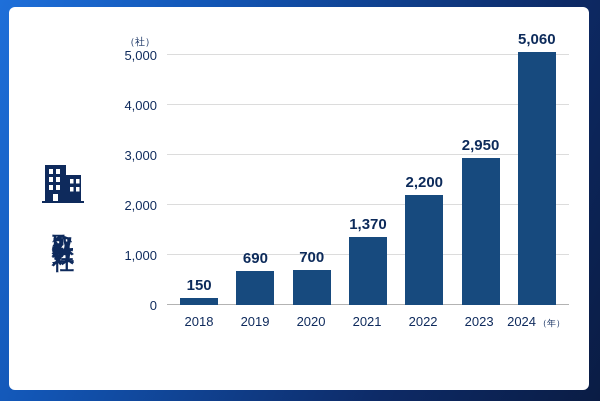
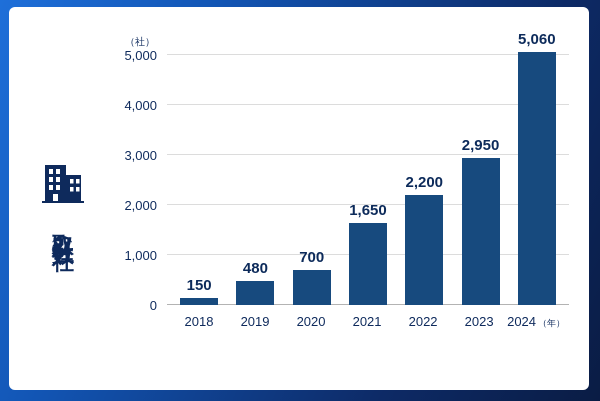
2019: 690 -> 480
2021: 1,370 -> 1,650
